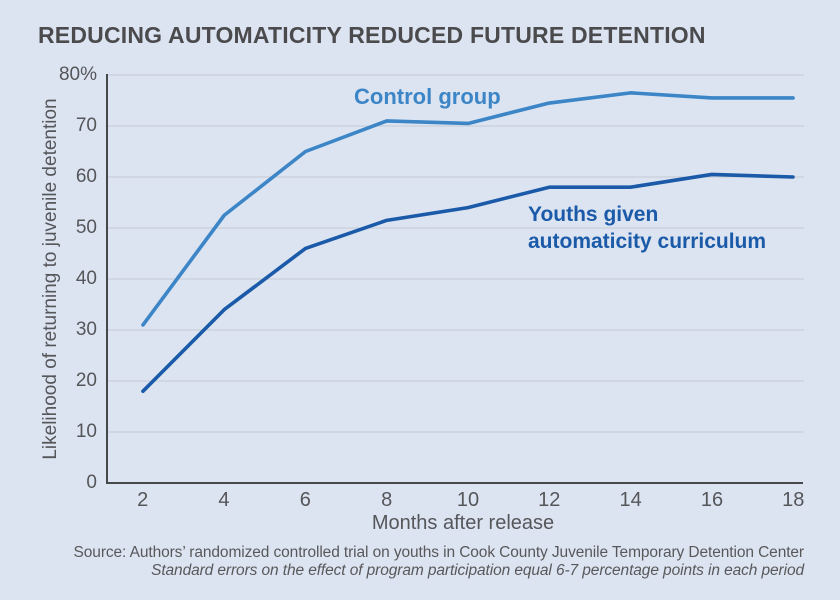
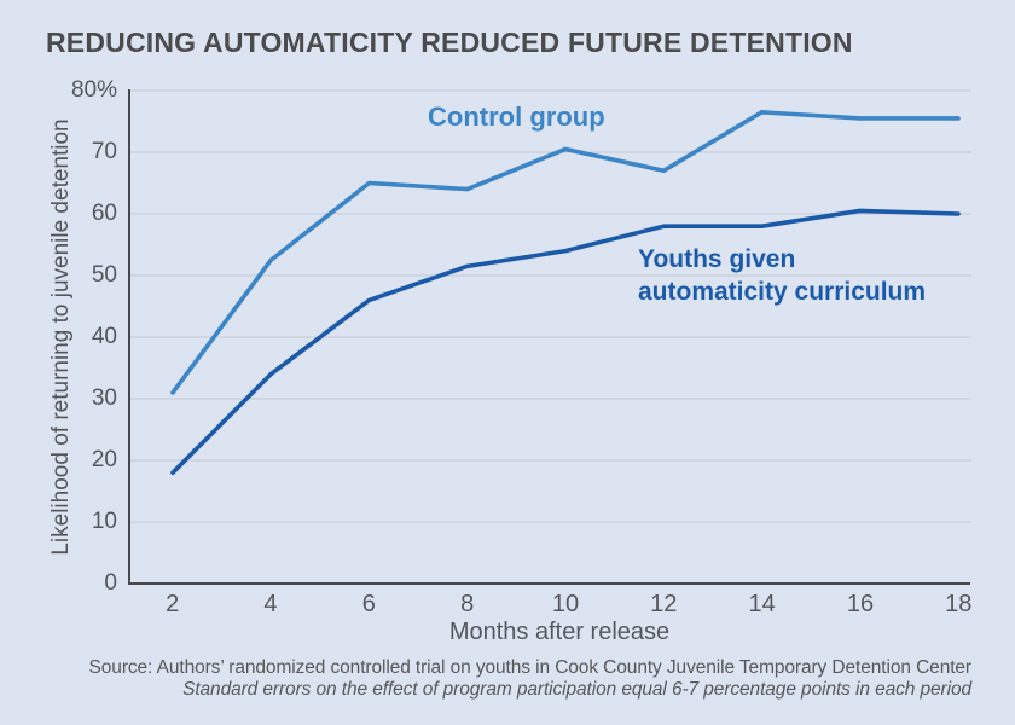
Control group/8: 71% -> 64%
Control group/12: 74% -> 67%
